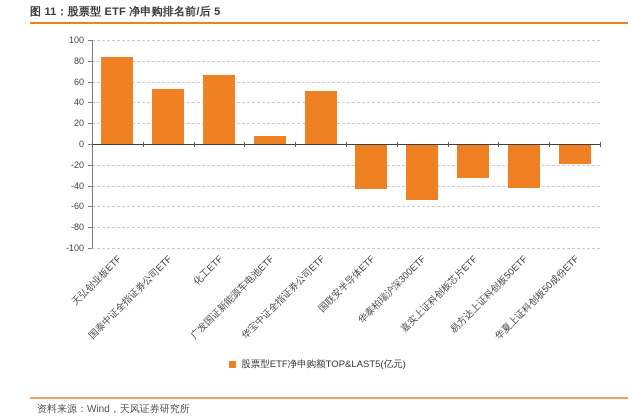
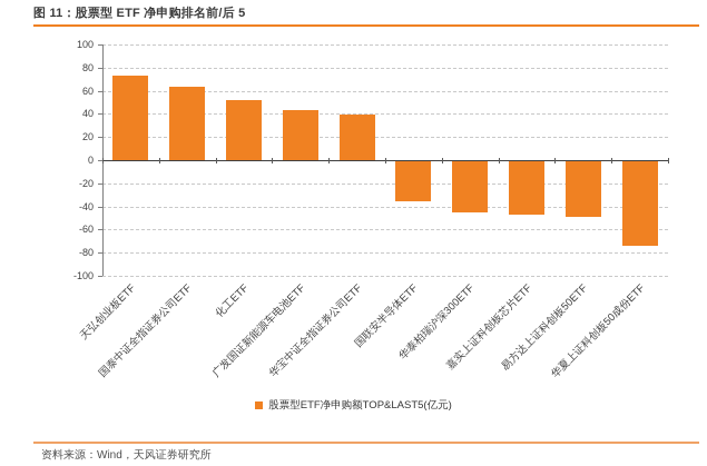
天弘创业板ETF: 84 -> 73
国泰中证全指证券公司ETF: 53 -> 63
化工ETF: 66 -> 52
广发国证新能源车电池ETF: 8 -> 43
华宝中证全指证券公司ETF: 51 -> 39
国联安半导体ETF: -42 -> -35
华泰柏瑞沪深300ETF: -53 -> -44
嘉实上证科创板芯片ETF: -32 -> -46
易方达上证科创板50ETF: -41 -> -48
华夏上证科创板50成份ETF: -18 -> -73
